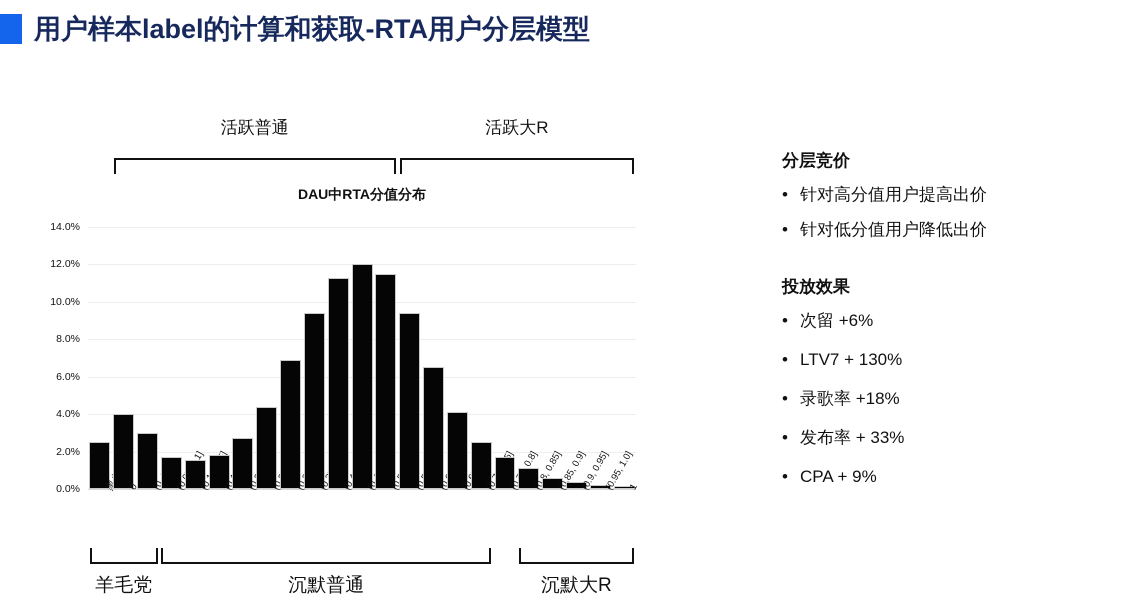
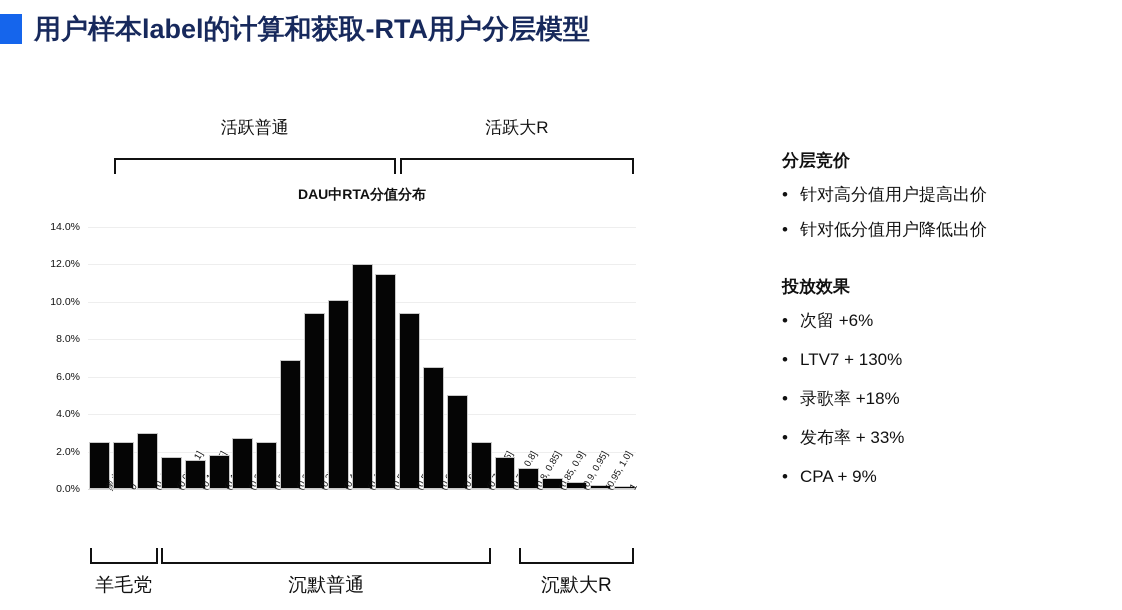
0: 4.0% -> 2.5%
(0.25, 0.3]: 4.4% -> 2.5%
(0.4, 0.45]: 11.3% -> 10.1%
(0.65, 0.7]: 4.1% -> 5.0%
